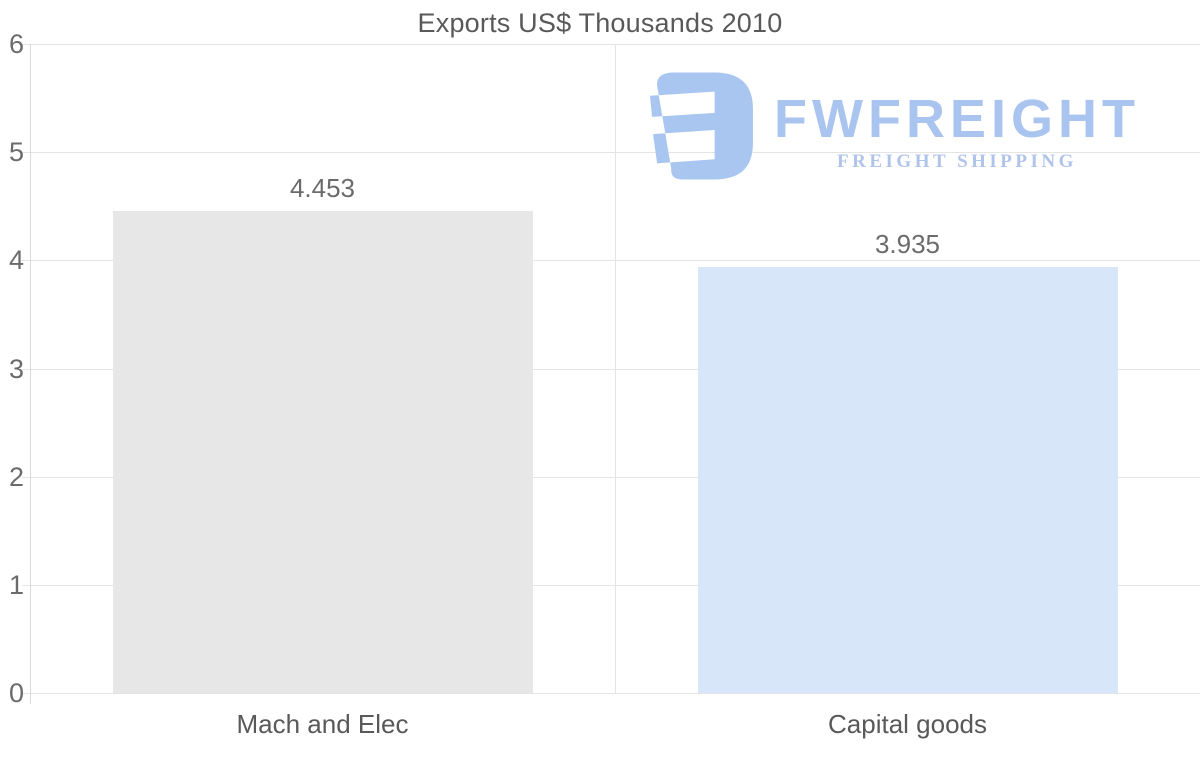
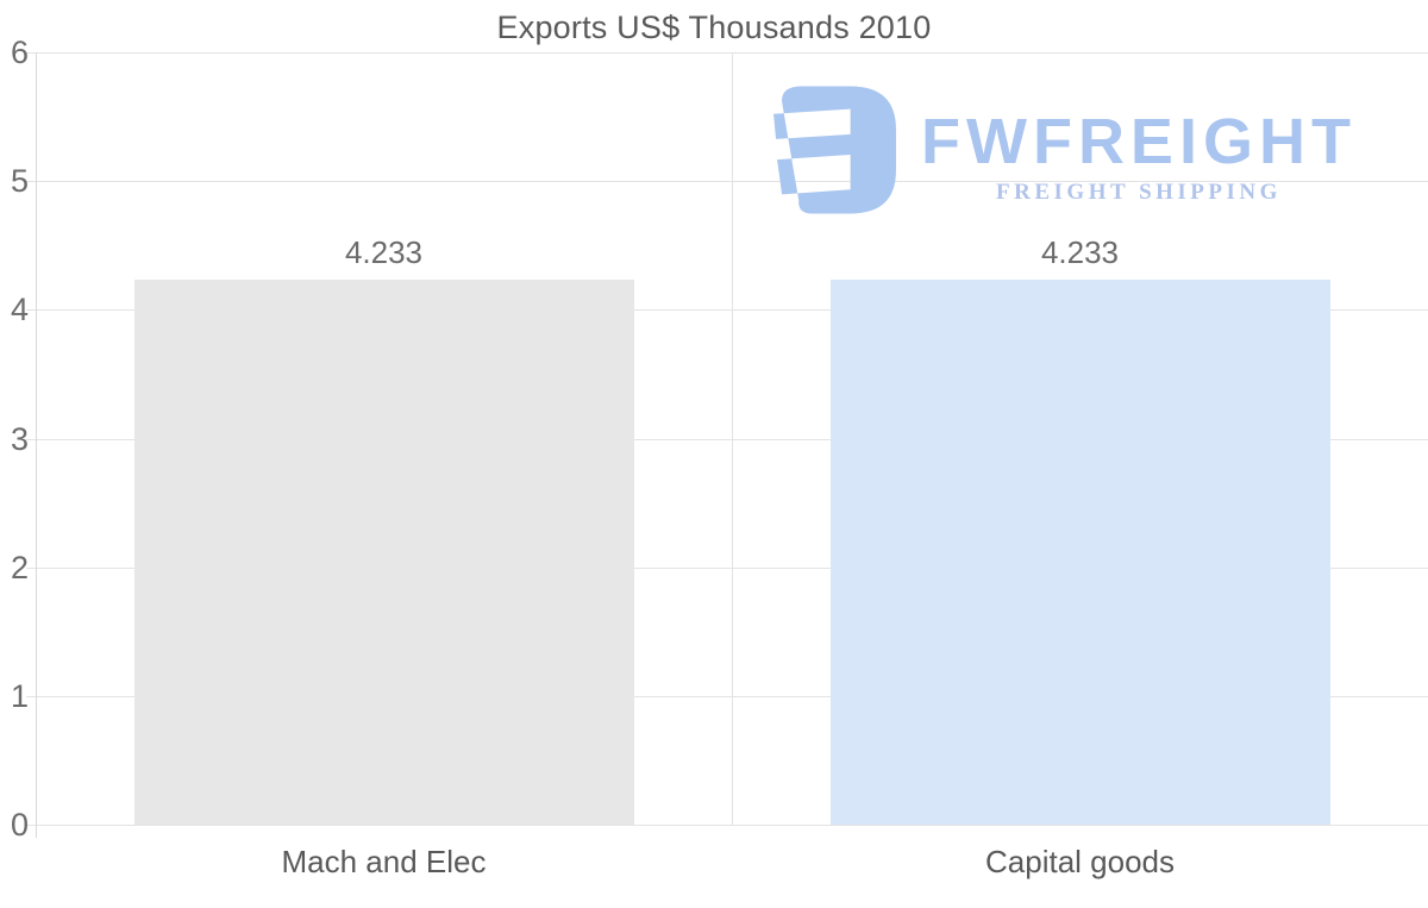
Mach and Elec: 4.453 -> 4.233
Capital goods: 3.935 -> 4.233
